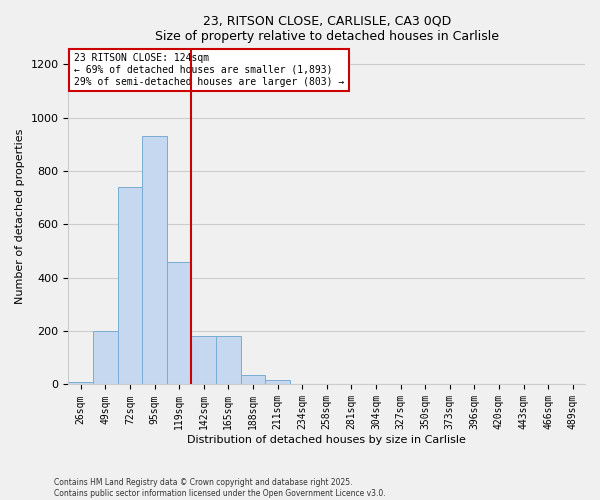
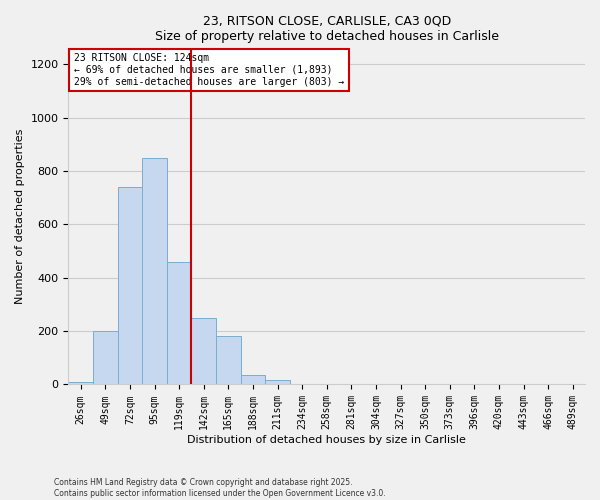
95sqm: 930 -> 850
142sqm: 180 -> 250
